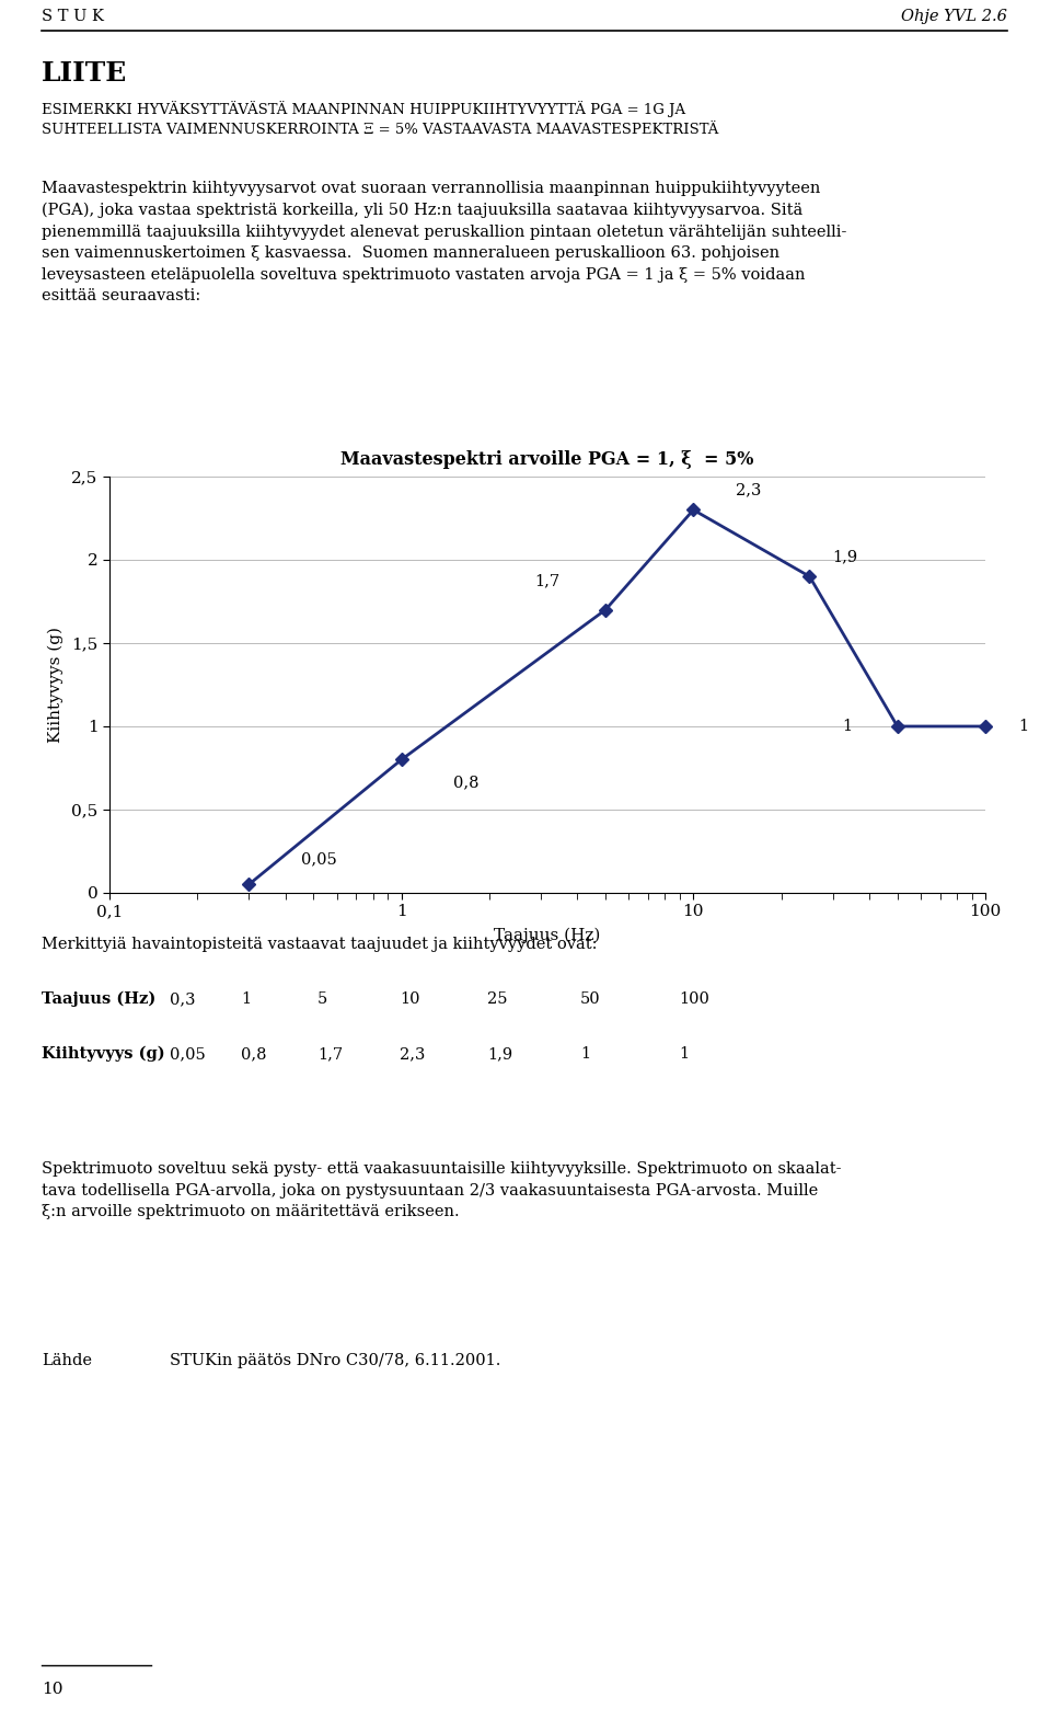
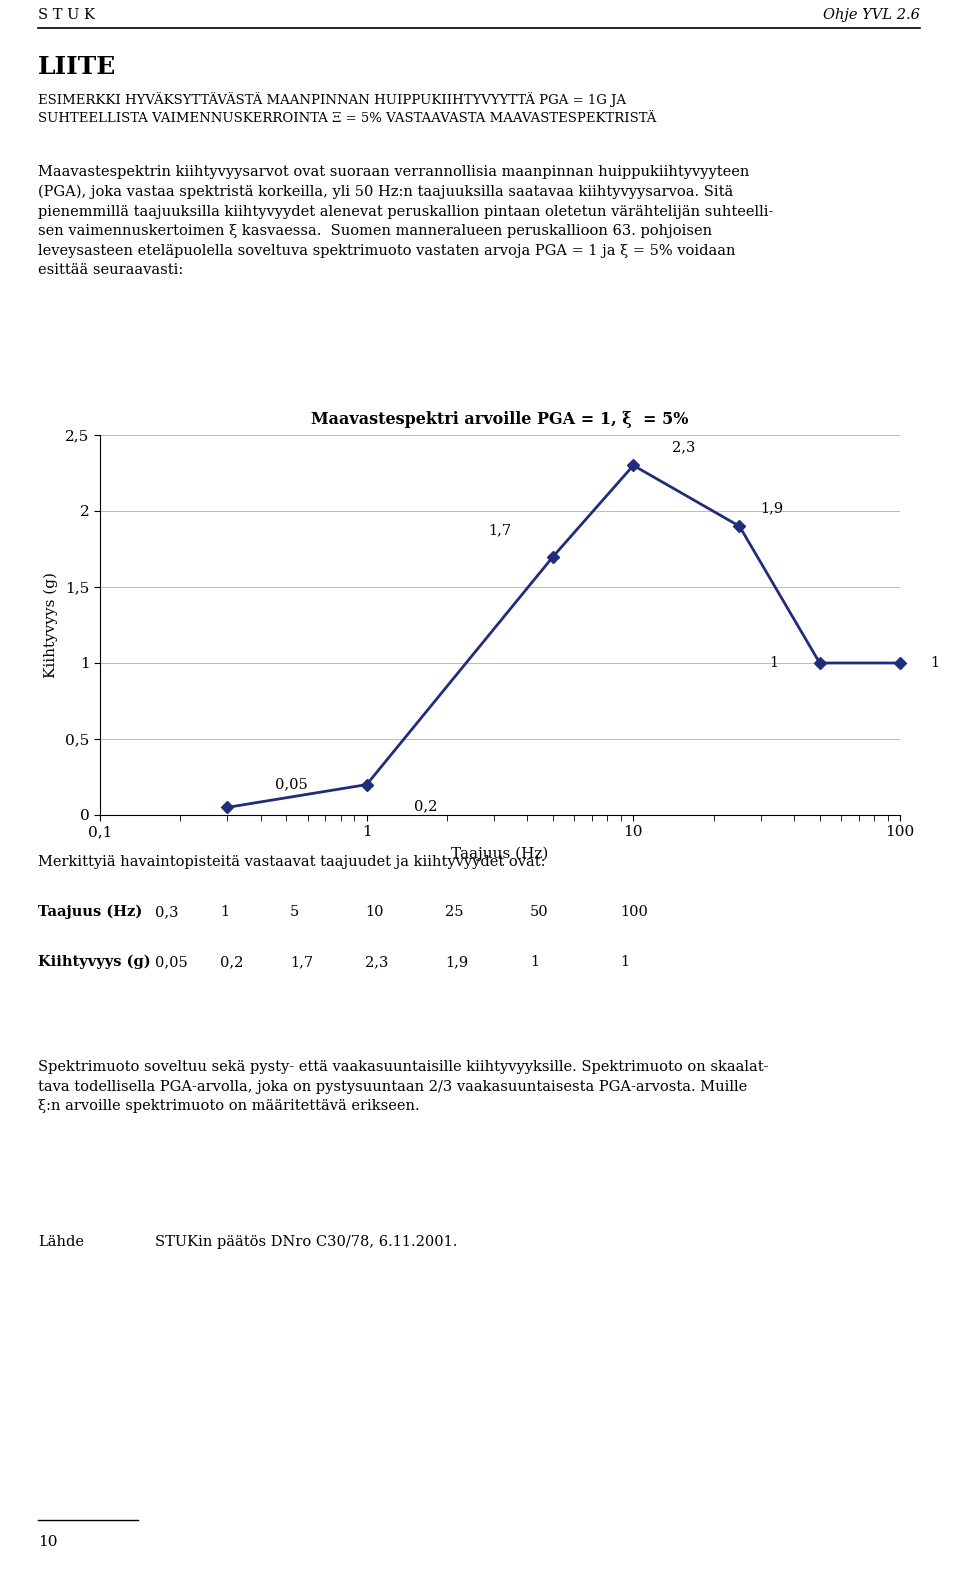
1: 0,8 -> 0,2
